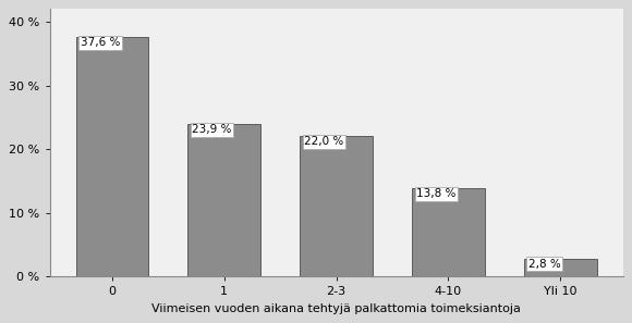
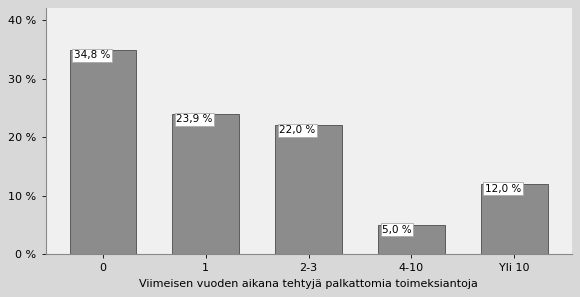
0: 37,6 -> 34,8
4-10: 13,8 -> 5,0
Yli 10: 2,8 -> 12,0
